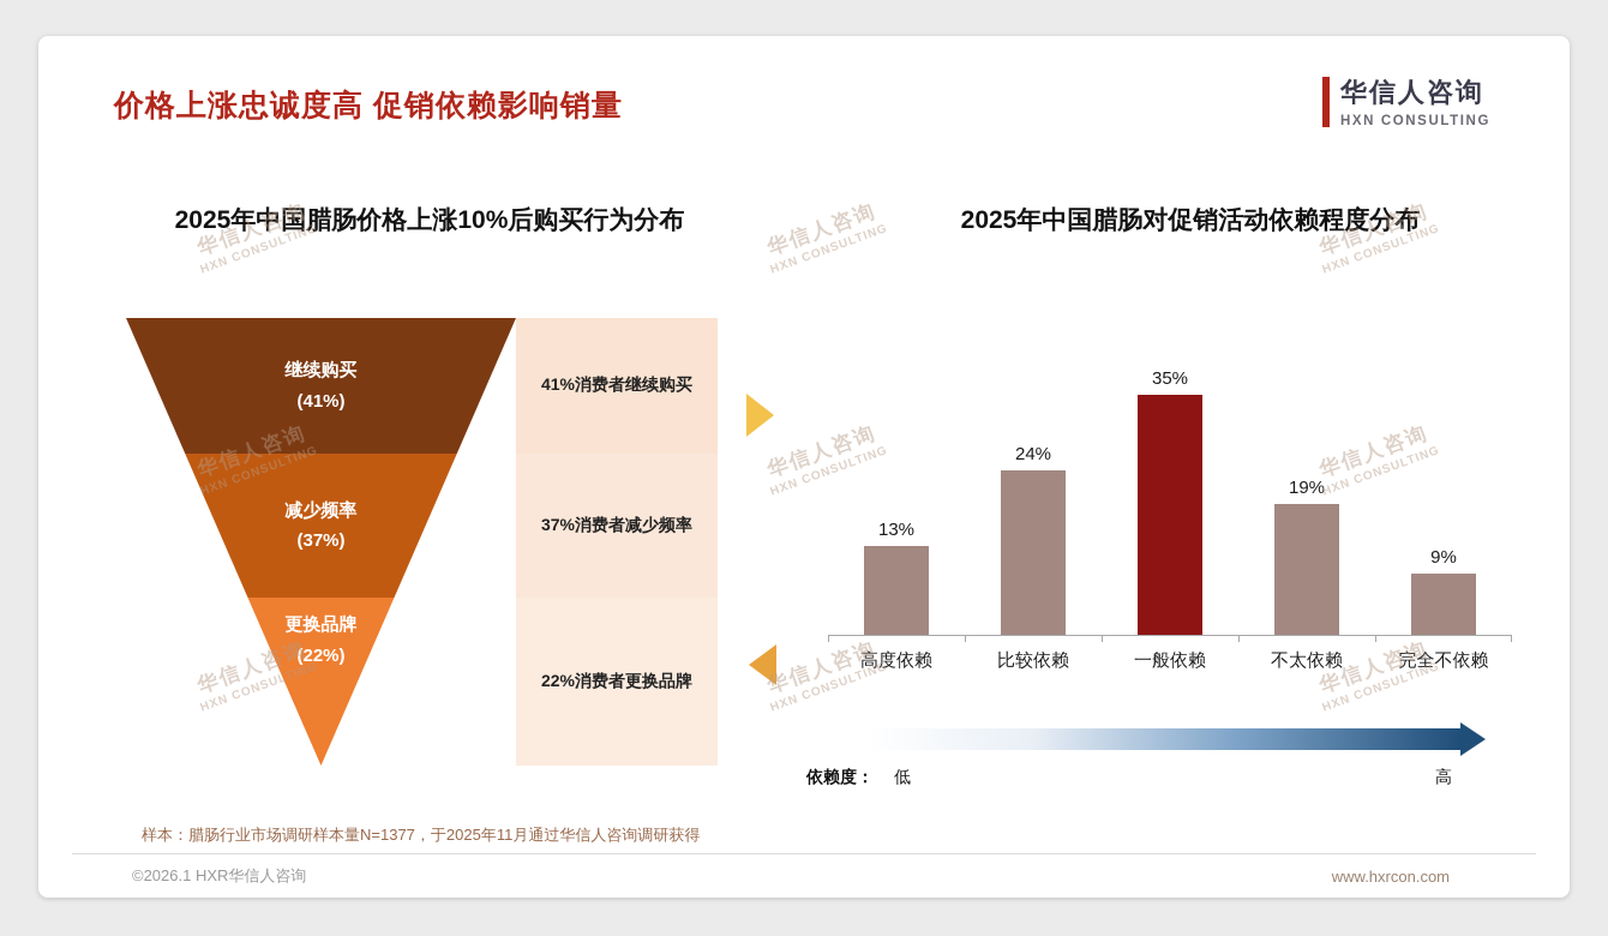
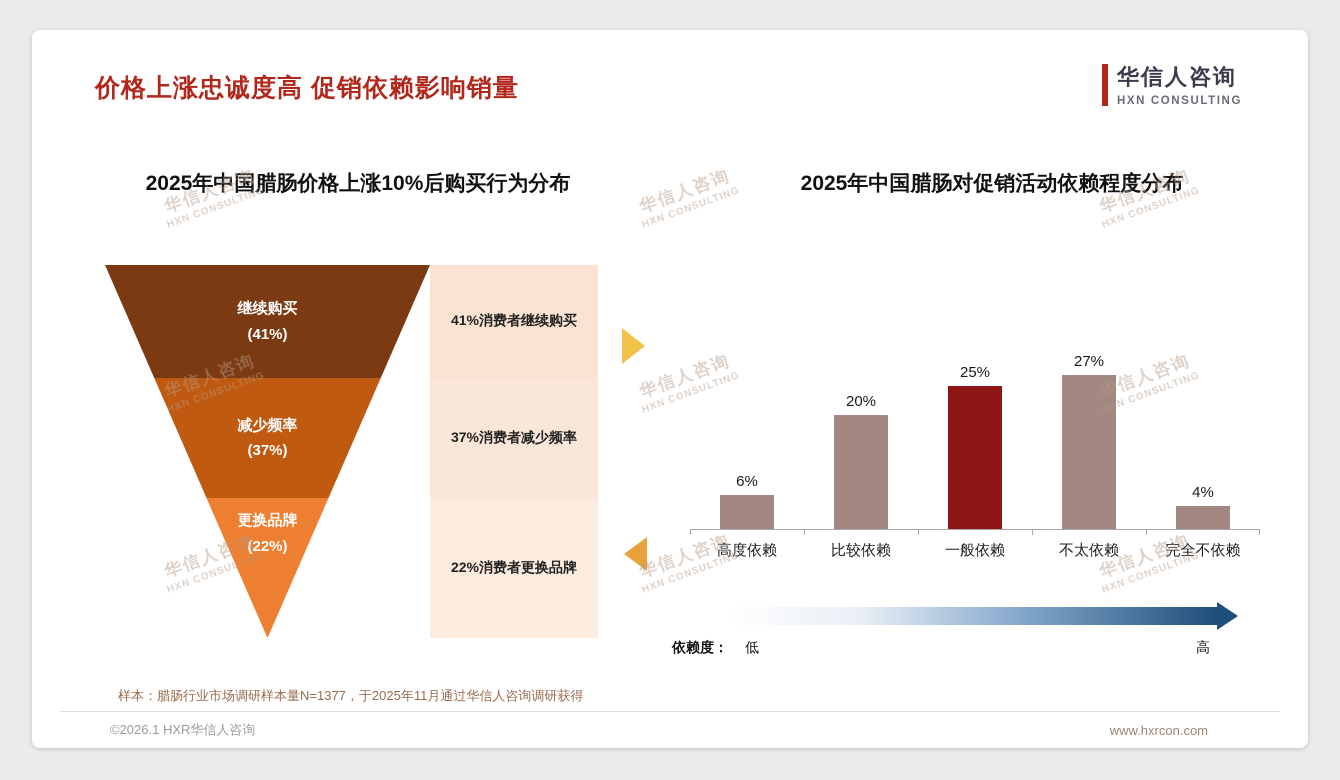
2025年中国腊肠对促销活动依赖程度分布/高度依赖: 13% -> 6%
2025年中国腊肠对促销活动依赖程度分布/比较依赖: 24% -> 20%
2025年中国腊肠对促销活动依赖程度分布/一般依赖: 35% -> 25%
2025年中国腊肠对促销活动依赖程度分布/不太依赖: 19% -> 27%
2025年中国腊肠对促销活动依赖程度分布/完全不依赖: 9% -> 4%
